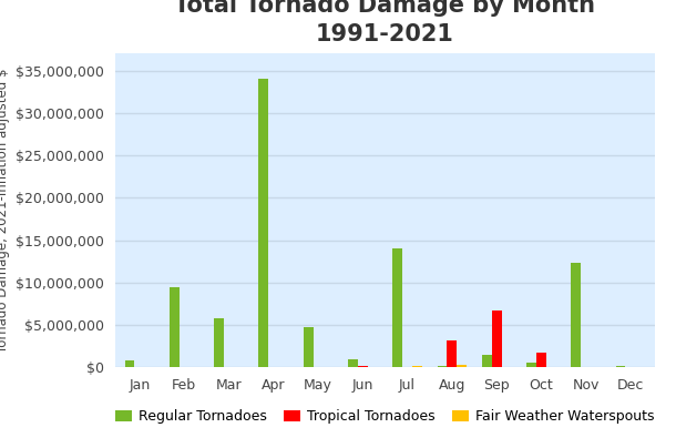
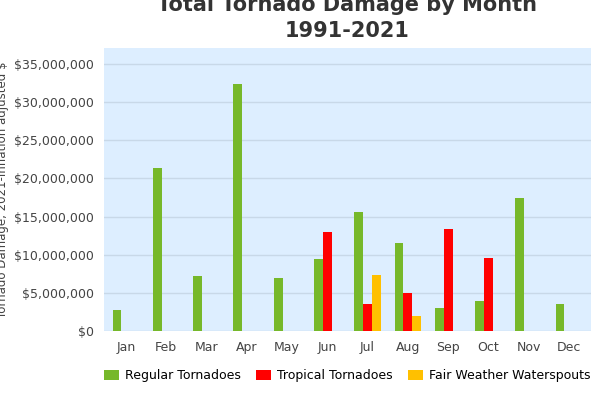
Regular Tornadoes/Jan: $800,000 -> $2,800,000
Regular Tornadoes/Feb: $9,500,000 -> $21,400,000
Regular Tornadoes/Mar: $5,800,000 -> $7,200,000
Regular Tornadoes/Apr: $34,000,000 -> $32,400,000
Regular Tornadoes/May: $4,800,000 -> $7,000,000
Regular Tornadoes/Jun: $900,000 -> $9,400,000
Tropical Tornadoes/Jun: $200,000 -> $13,000,000
Regular Tornadoes/Jul: $14,000,000 -> $15,600,000
Tropical Tornadoes/Jul: $100,000 -> $3,600,000
Fair Weather Waterspouts/Jul: $200,000 -> $7,400,000
Regular Tornadoes/Aug: $200,000 -> $11,600,000
Tropical Tornadoes/Aug: $3,200,000 -> $5,000,000
Fair Weather Waterspouts/Aug: $300,000 -> $2,000,000
Regular Tornadoes/Sep: $1,500,000 -> $3,000,000
Tropical Tornadoes/Sep: $6,700,000 -> $13,400,000
Regular Tornadoes/Oct: $600,000 -> $4,000,000
Tropical Tornadoes/Oct: $1,800,000 -> $9,600,000
Regular Tornadoes/Nov: $12,300,000 -> $17,400,000
Regular Tornadoes/Dec: $200,000 -> $3,600,000
